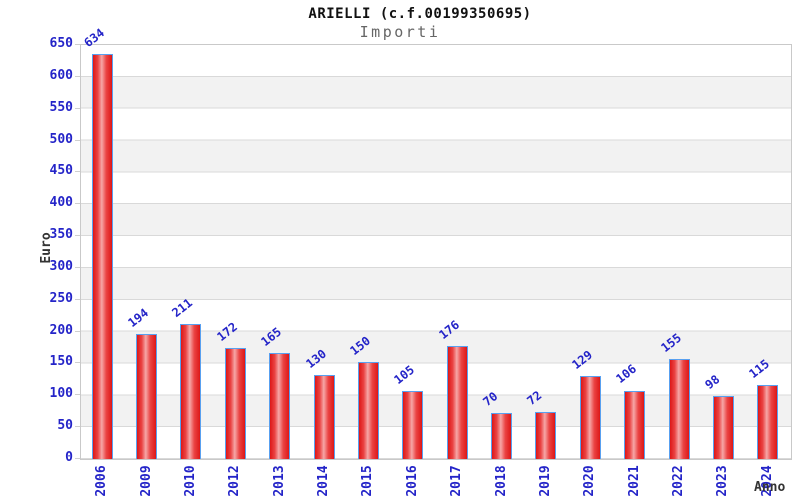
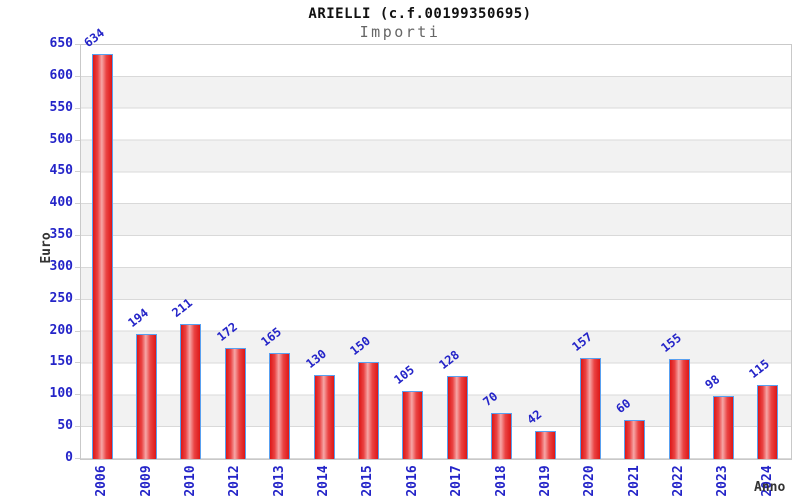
2017: 176 -> 128
2019: 72 -> 42
2020: 129 -> 157
2021: 106 -> 60
